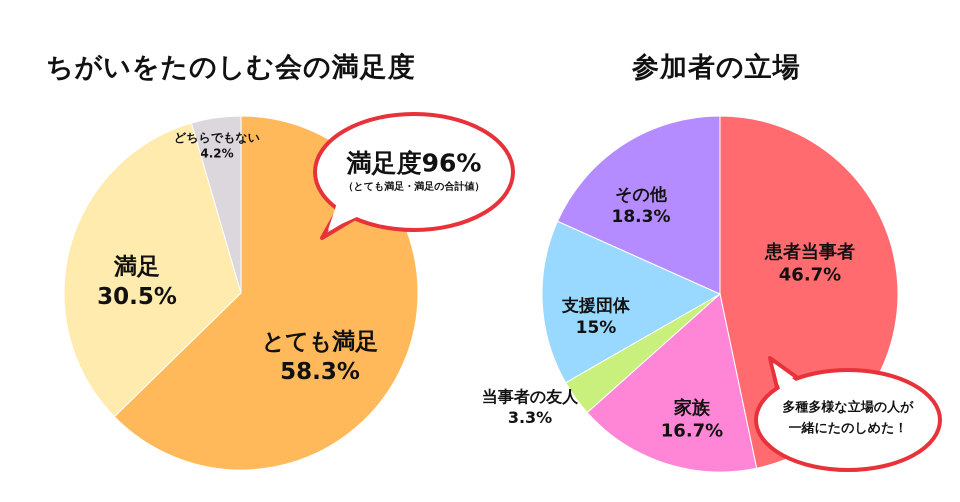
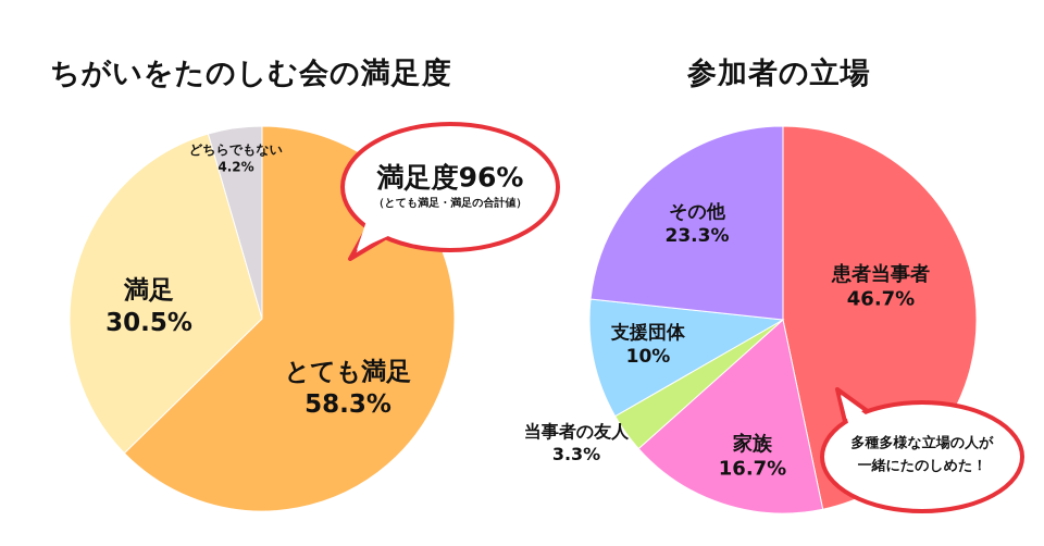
参加者の立場/支援団体: 15% -> 10%
参加者の立場/その他: 18.3% -> 23.3%
